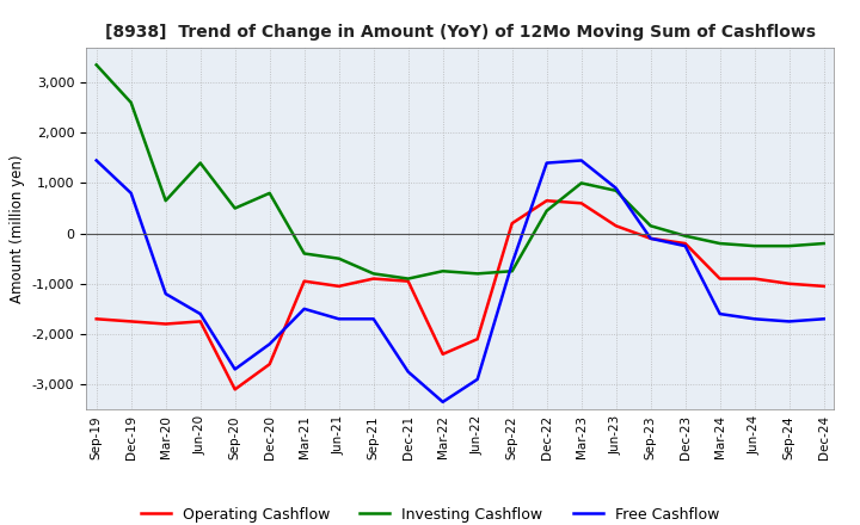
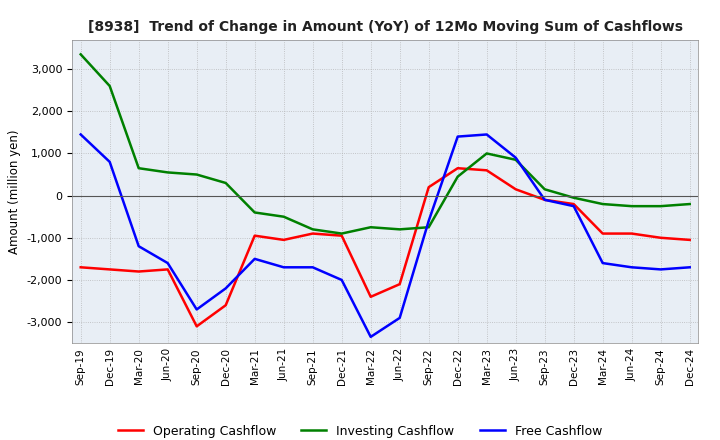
Investing Cashflow/Jun-20: 1,400 -> 550
Investing Cashflow/Dec-20: 800 -> 300
Free Cashflow/Dec-21: -2,750 -> -2,000
